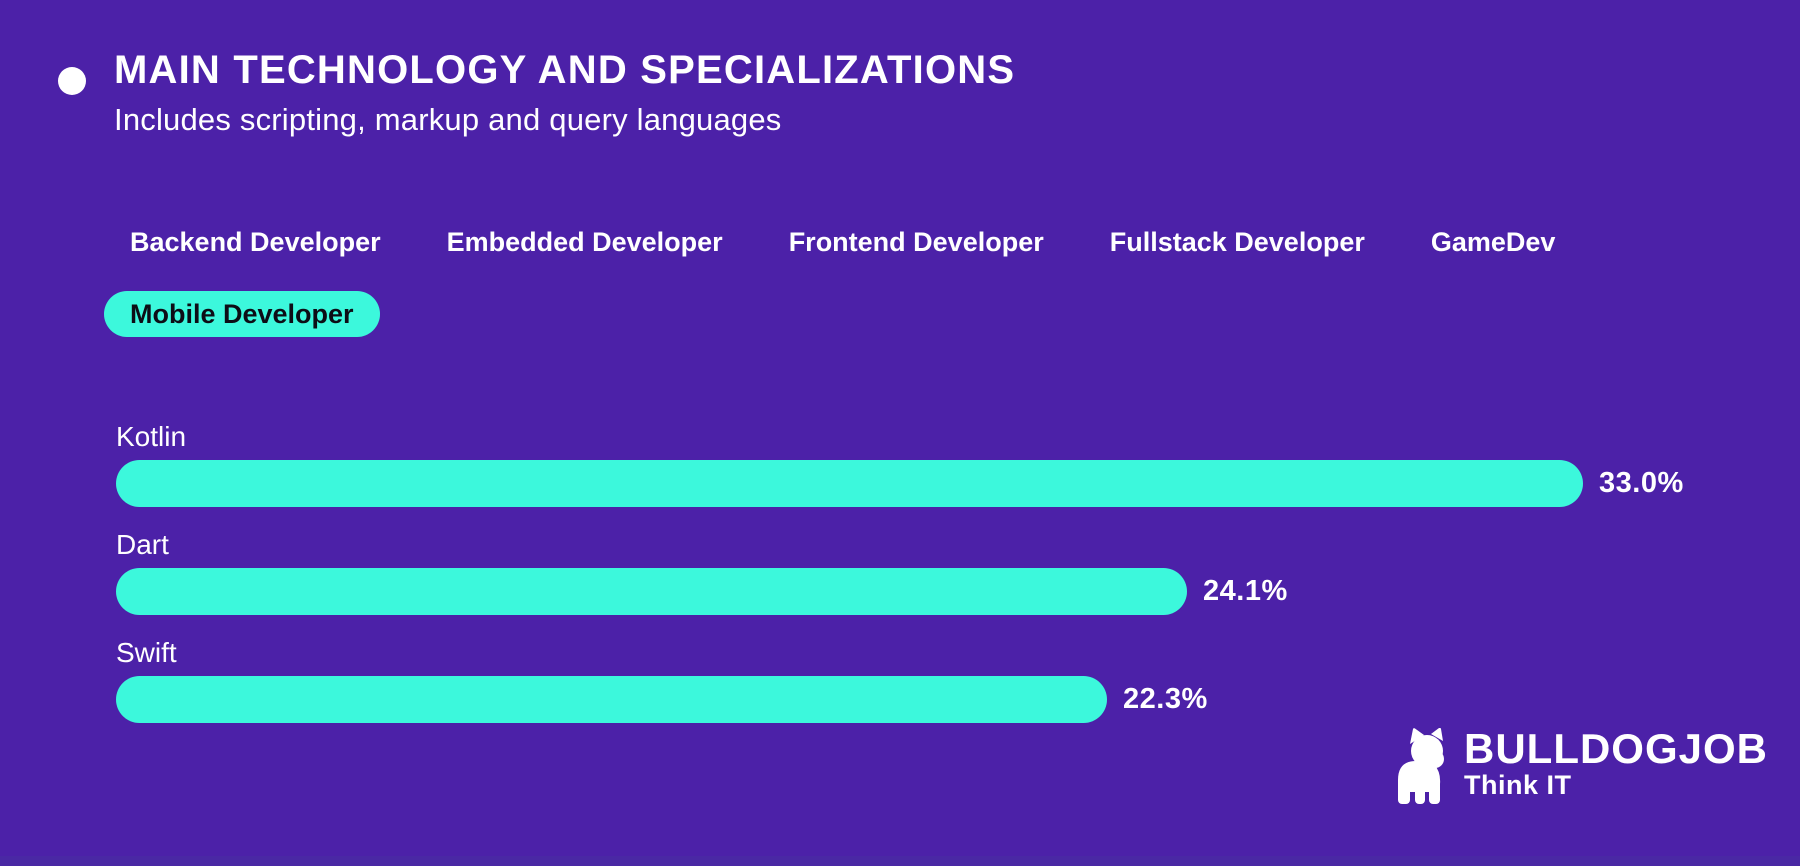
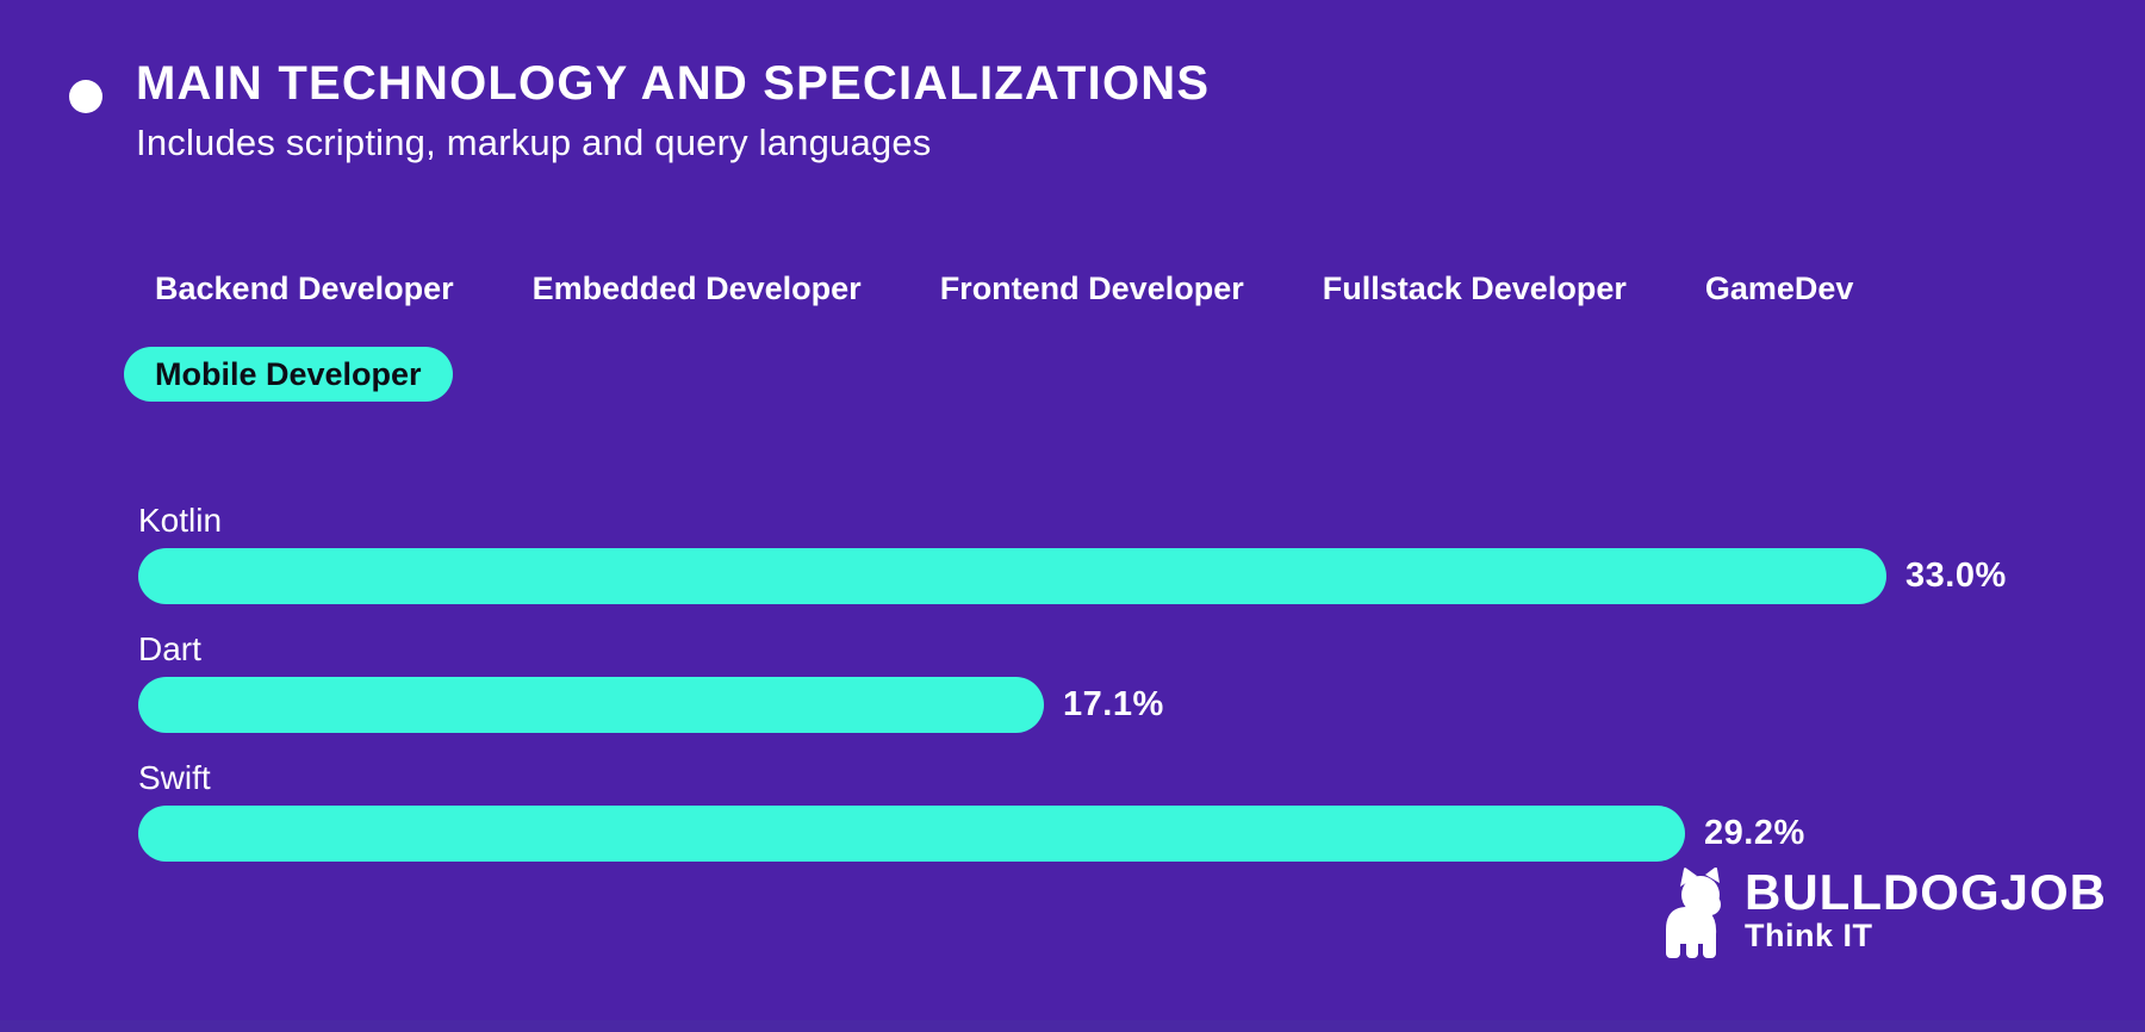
Dart: 24.1% -> 17.1%
Swift: 22.3% -> 29.2%
